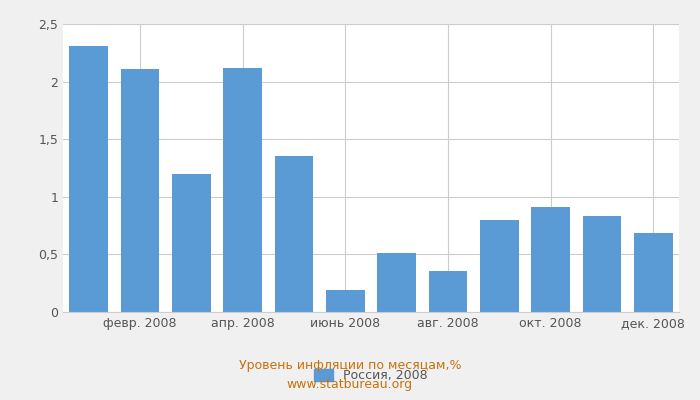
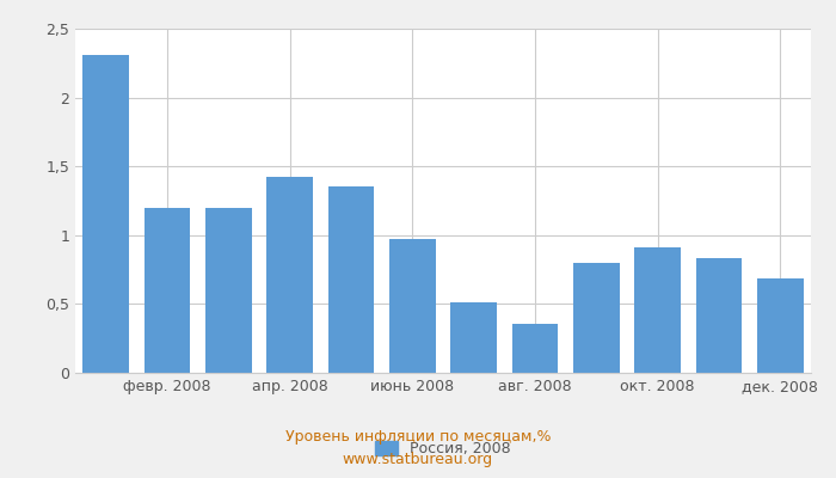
февр. 2008: 2,11 -> 1,20
апр. 2008: 2,12 -> 1,42
июнь 2008: 0,19 -> 0,97
